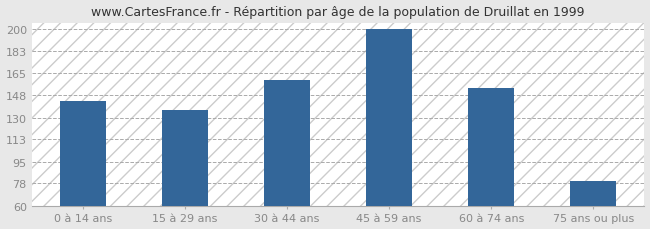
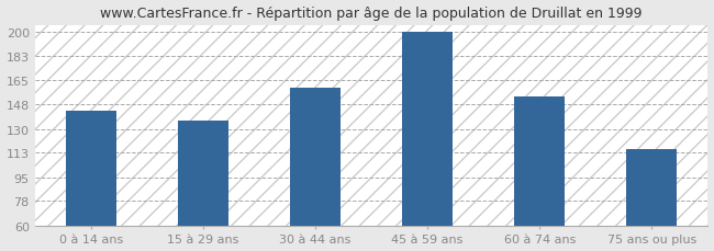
75 ans ou plus: 80 -> 115
